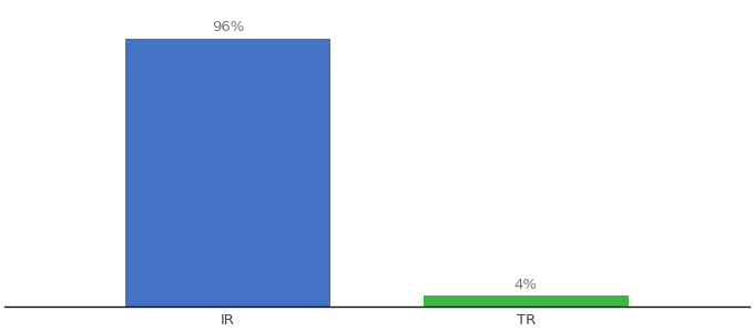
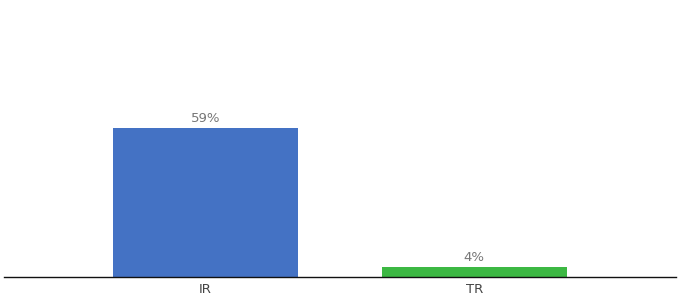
IR: 96% -> 59%
